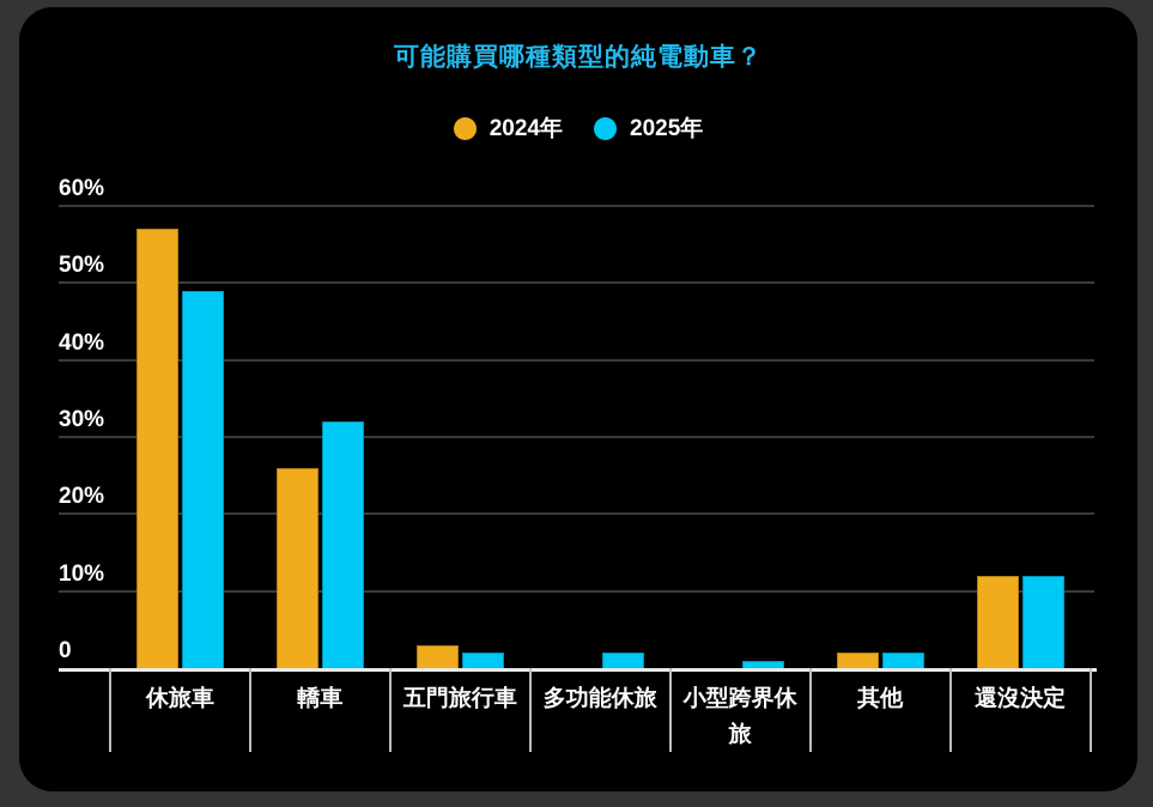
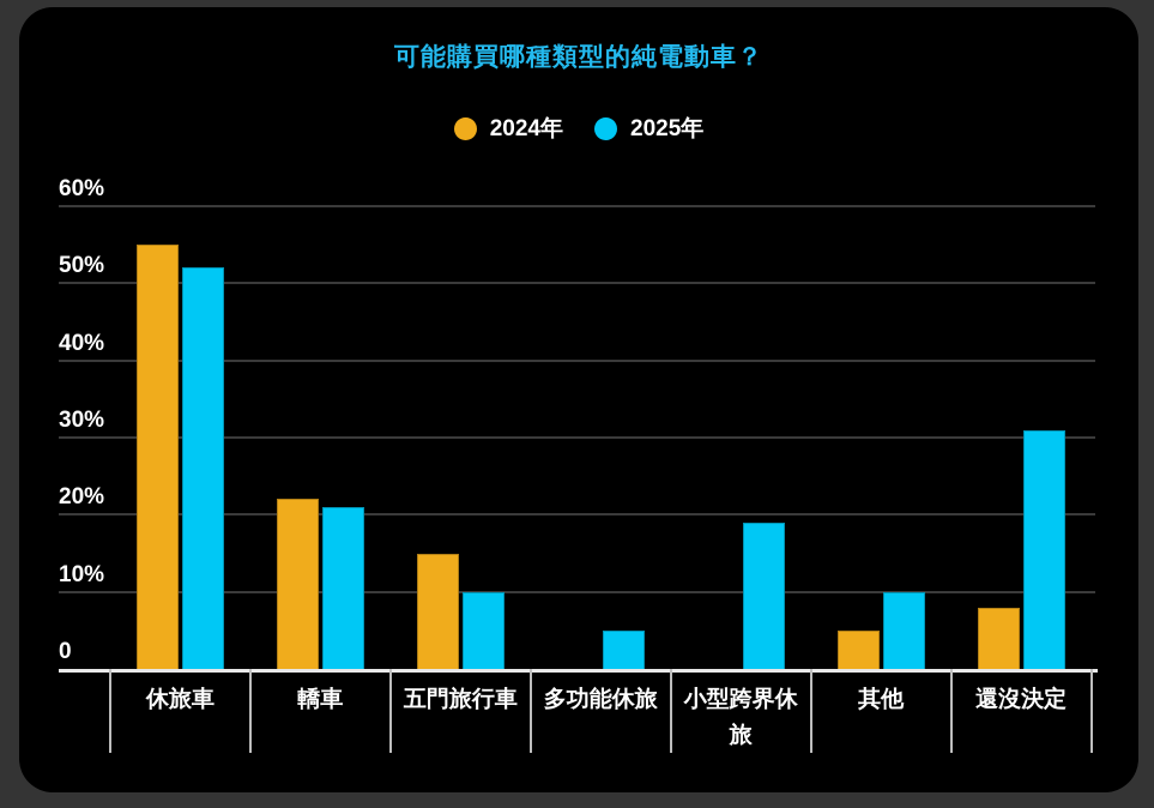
2024年/休旅車: 57% -> 55%
2025年/休旅車: 49% -> 52%
2024年/轎車: 26% -> 22%
2025年/轎車: 32% -> 21%
2024年/五門旅行車: 3% -> 15%
2025年/五門旅行車: 2% -> 10%
2025年/多功能休旅: 2% -> 5%
2025年/小型跨界休旅: 1% -> 19%
2024年/其他: 2% -> 5%
2025年/其他: 2% -> 10%
2024年/還沒決定: 12% -> 8%
2025年/還沒決定: 12% -> 31%
